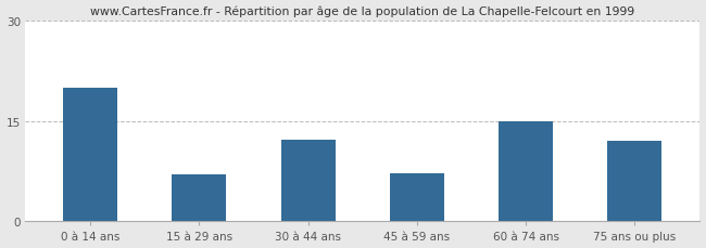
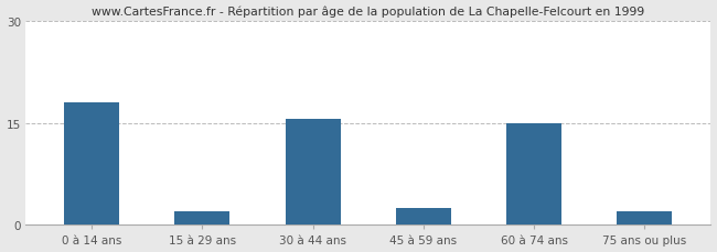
0 à 14 ans: 20.0 -> 18.0
15 à 29 ans: 7.0 -> 2.0
30 à 44 ans: 12.2 -> 15.5
45 à 59 ans: 7.2 -> 2.5
75 ans ou plus: 12.0 -> 2.0
